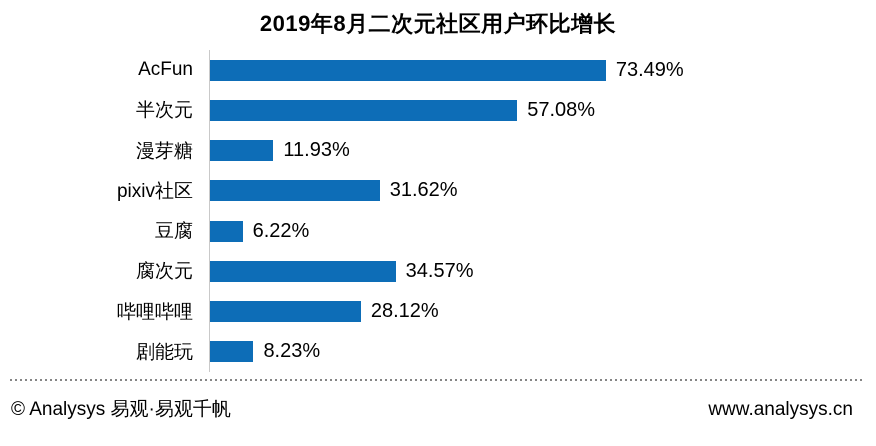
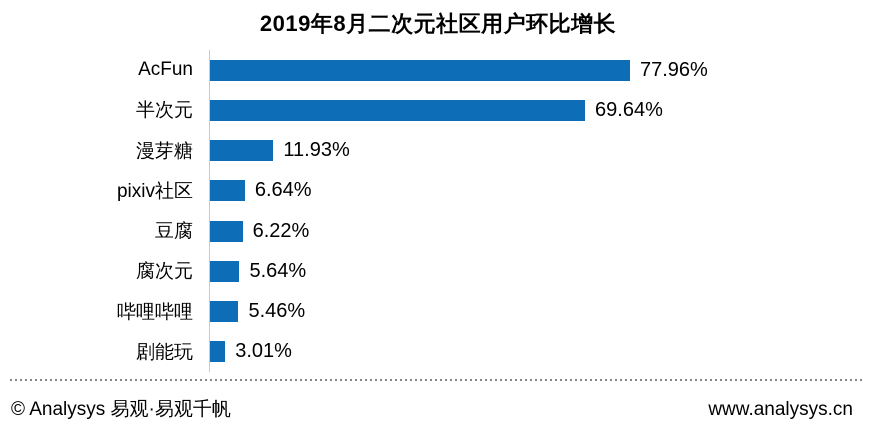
AcFun: 73.49% -> 77.96%
半次元: 57.08% -> 69.64%
pixiv社区: 31.62% -> 6.64%
腐次元: 34.57% -> 5.64%
哔哩哔哩: 28.12% -> 5.46%
剧能玩: 8.23% -> 3.01%
